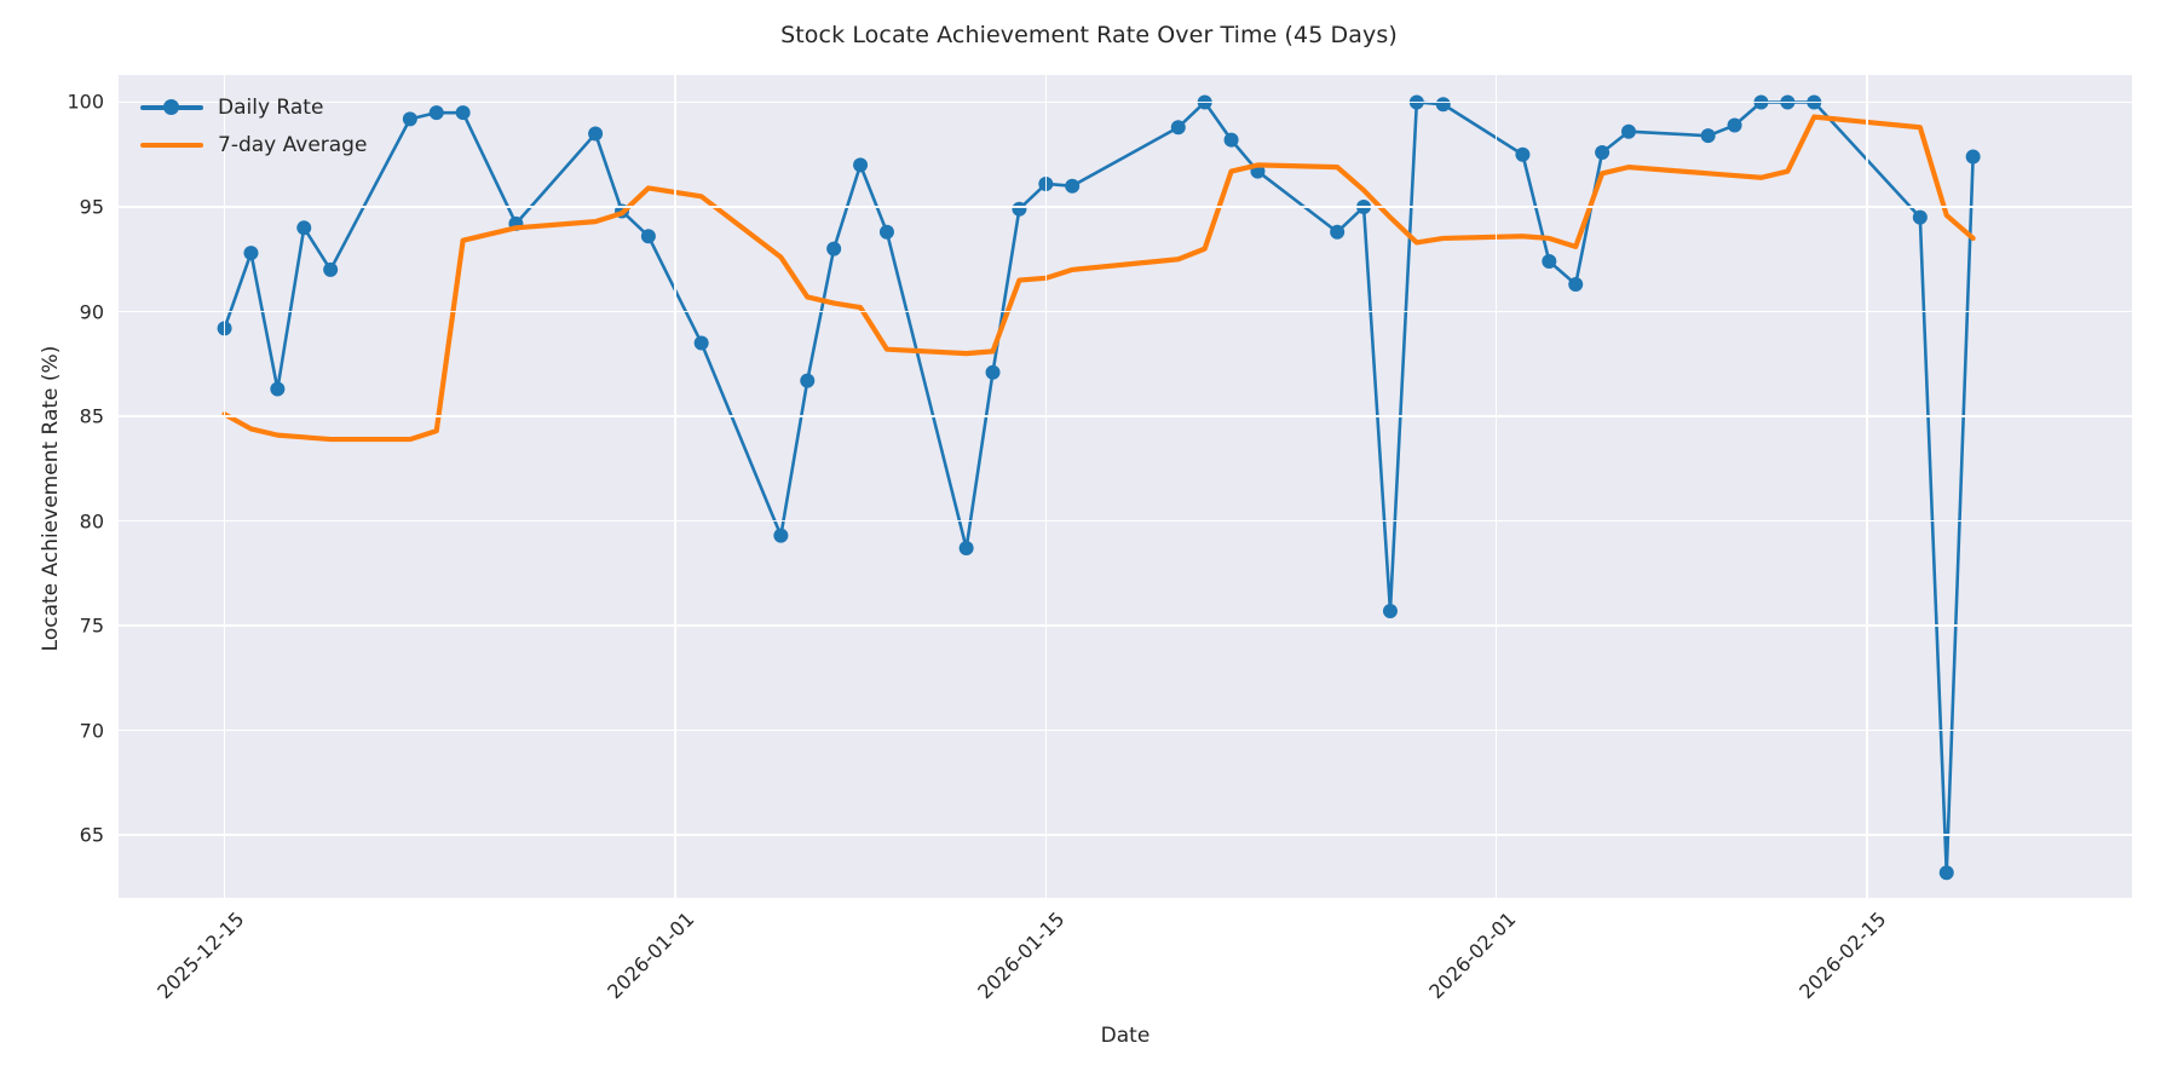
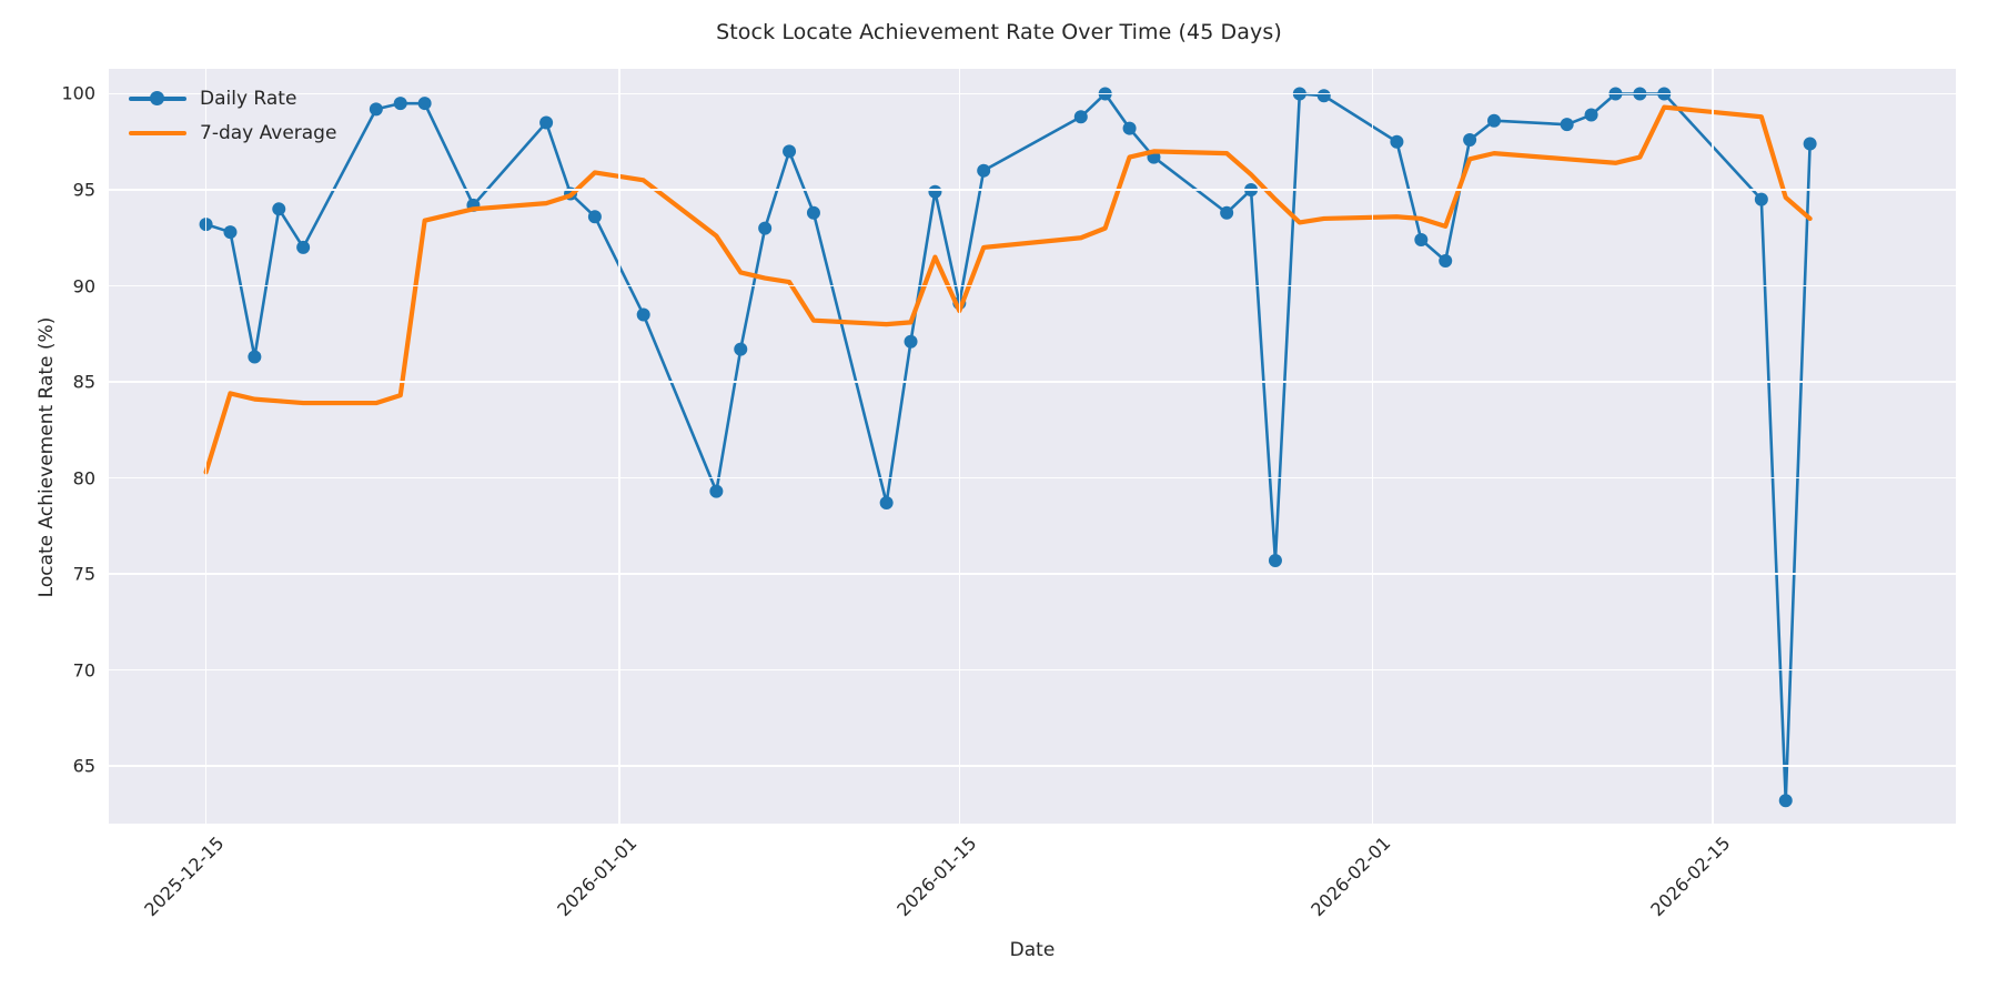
Daily Rate/2025-12-15: 89.2 -> 93.2
7-day Average/2025-12-15: 85.1 -> 80.3
Daily Rate/2026-01-15: 96.1 -> 89.1
7-day Average/2026-01-15: 91.6 -> 88.7
